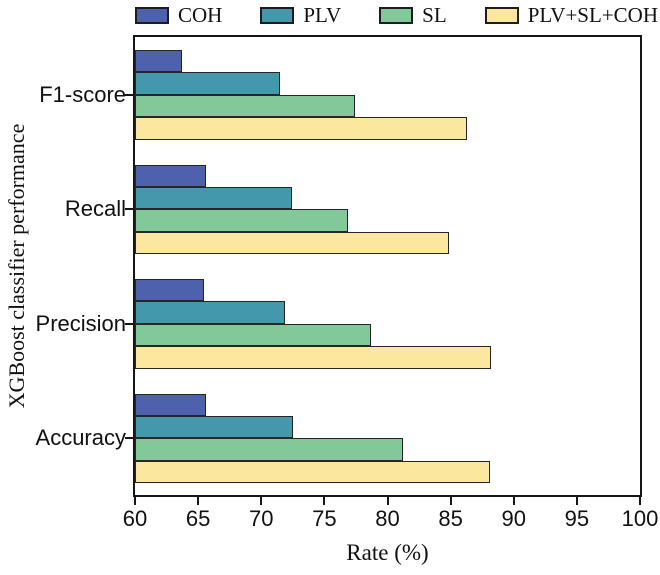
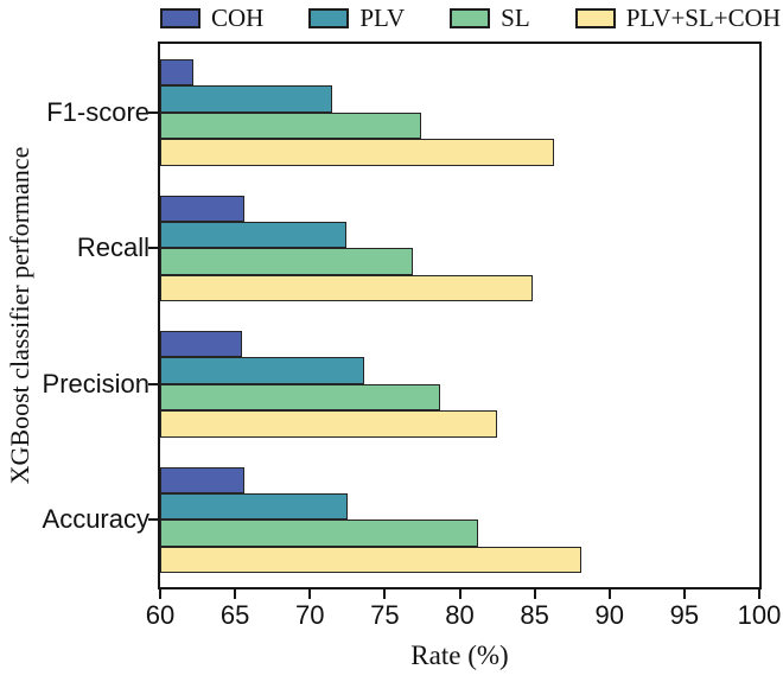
COH/F1-score: 63.7 -> 62.2
PLV/Precision: 71.9 -> 73.6
PLV+SL+COH/Precision: 88.2 -> 82.5
